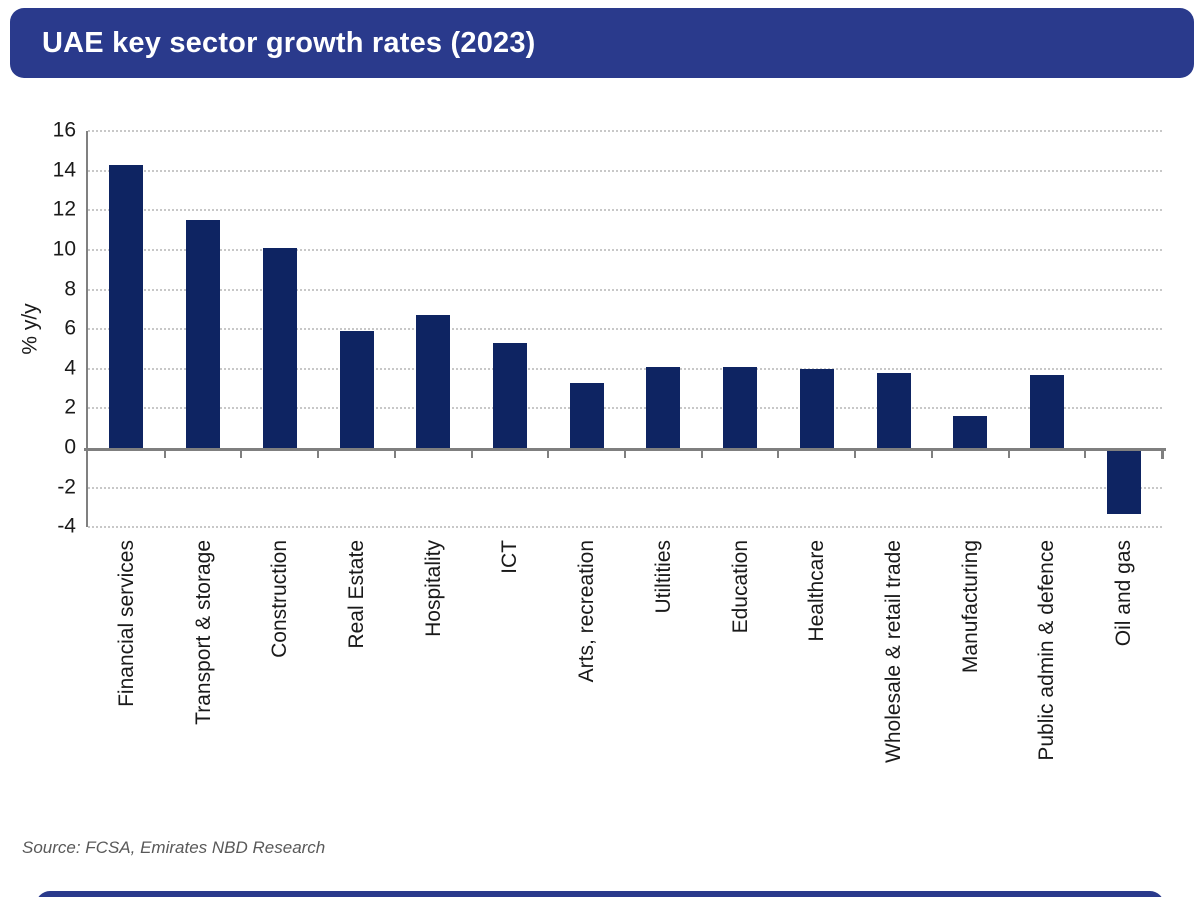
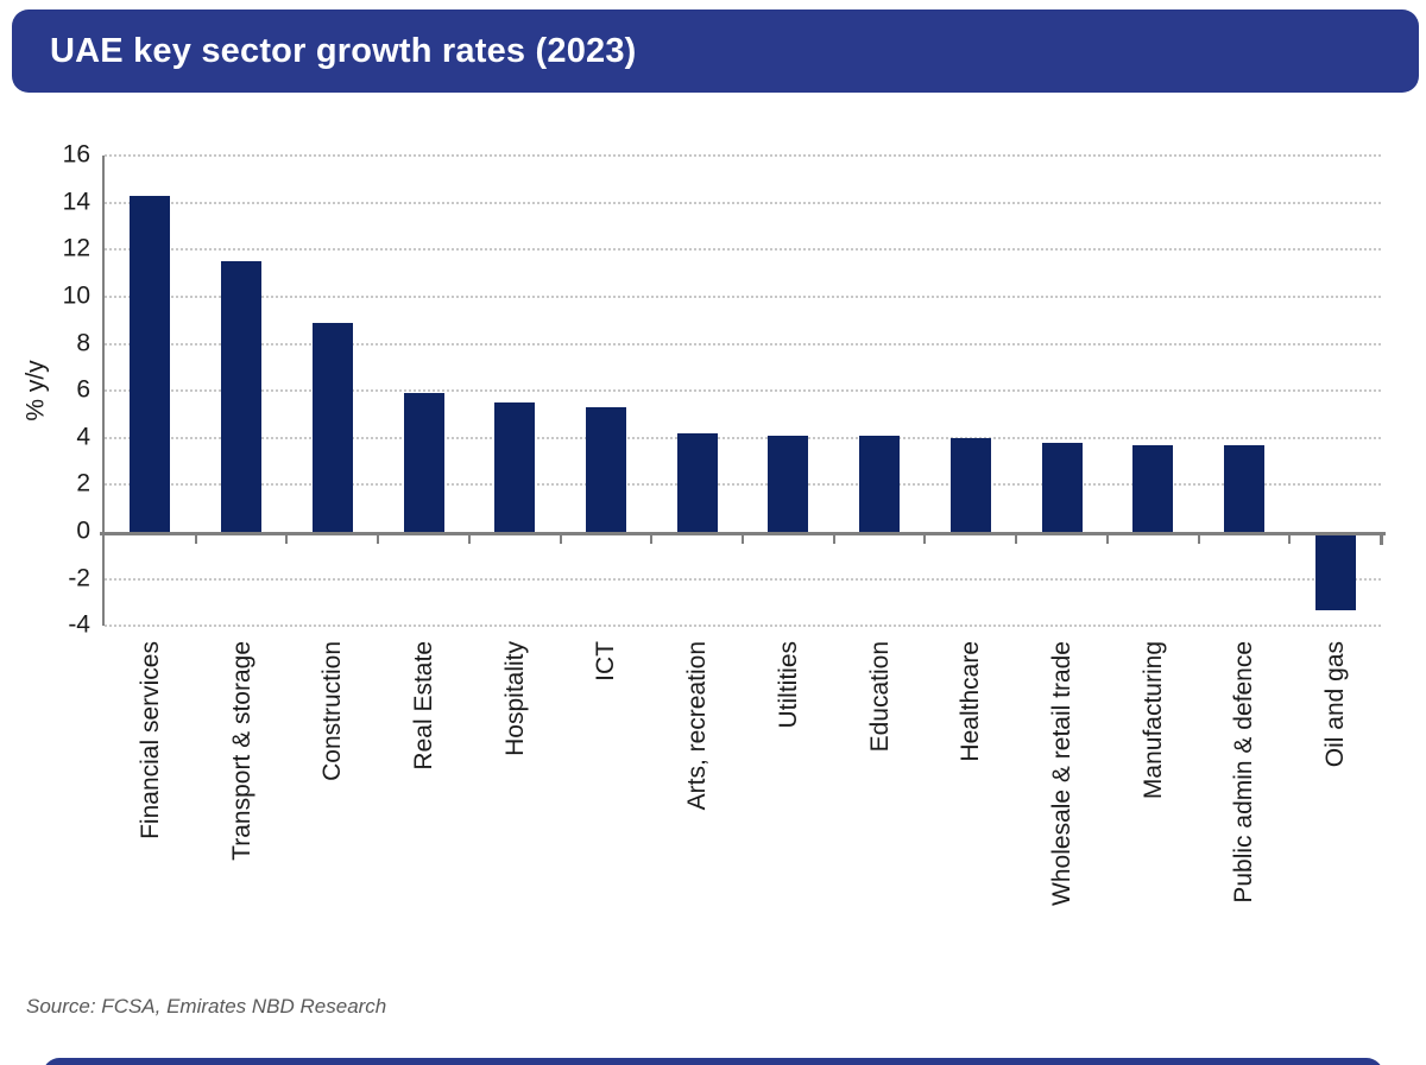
Construction: 10.1 -> 8.9
Hospitality: 6.7 -> 5.5
Arts, recreation: 3.3 -> 4.2
Manufacturing: 1.6 -> 3.7
